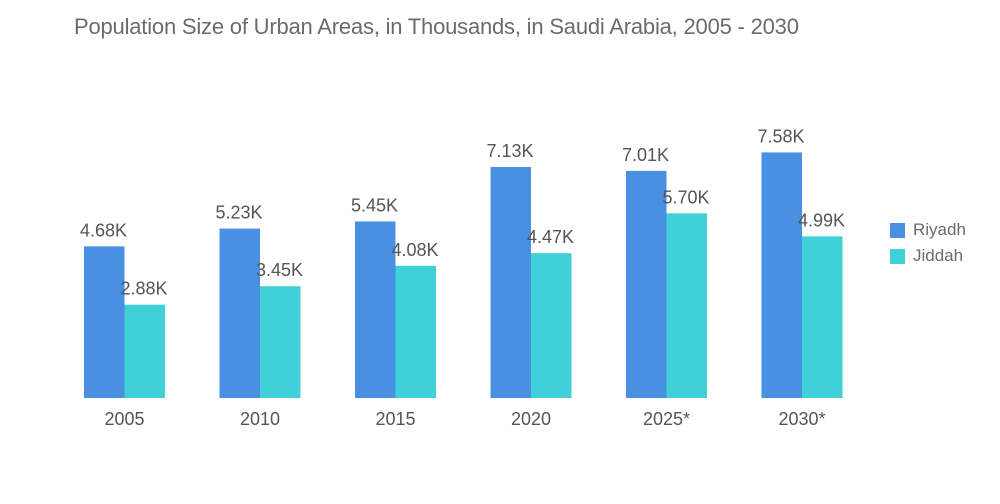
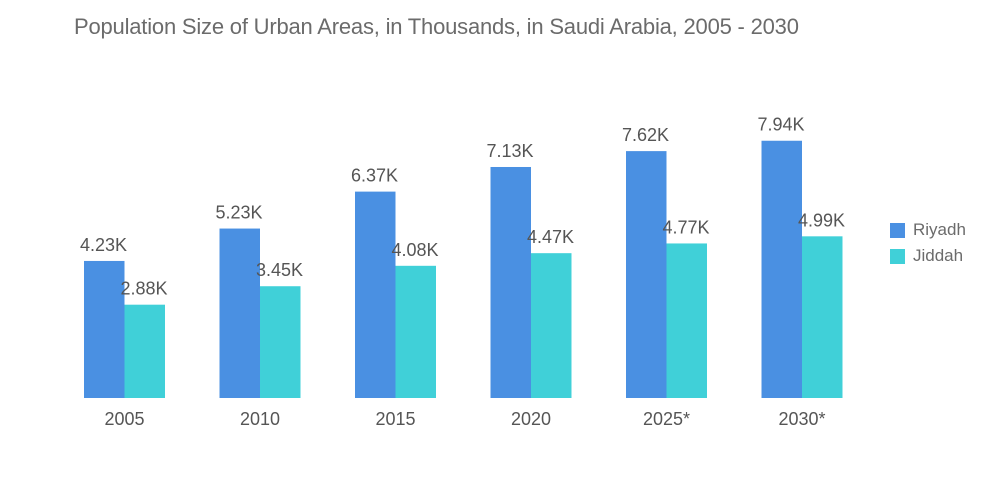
Riyadh/2005: 4.68K -> 4.23K
Riyadh/2015: 5.45K -> 6.37K
Riyadh/2025*: 7.01K -> 7.62K
Jiddah/2025*: 5.70K -> 4.77K
Riyadh/2030*: 7.58K -> 7.94K
